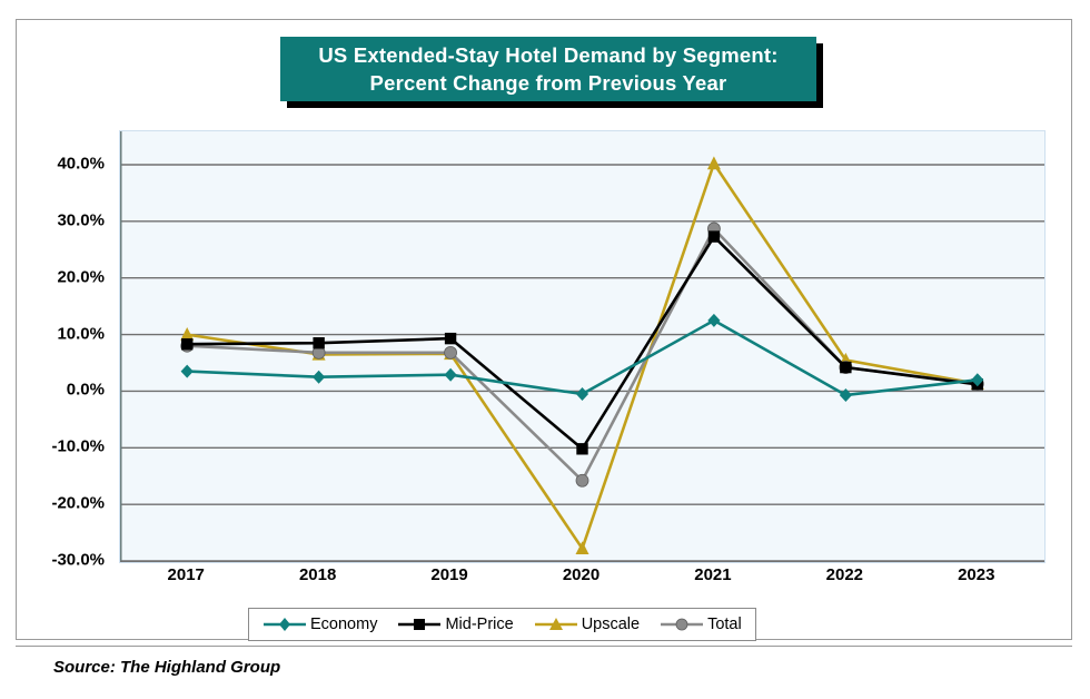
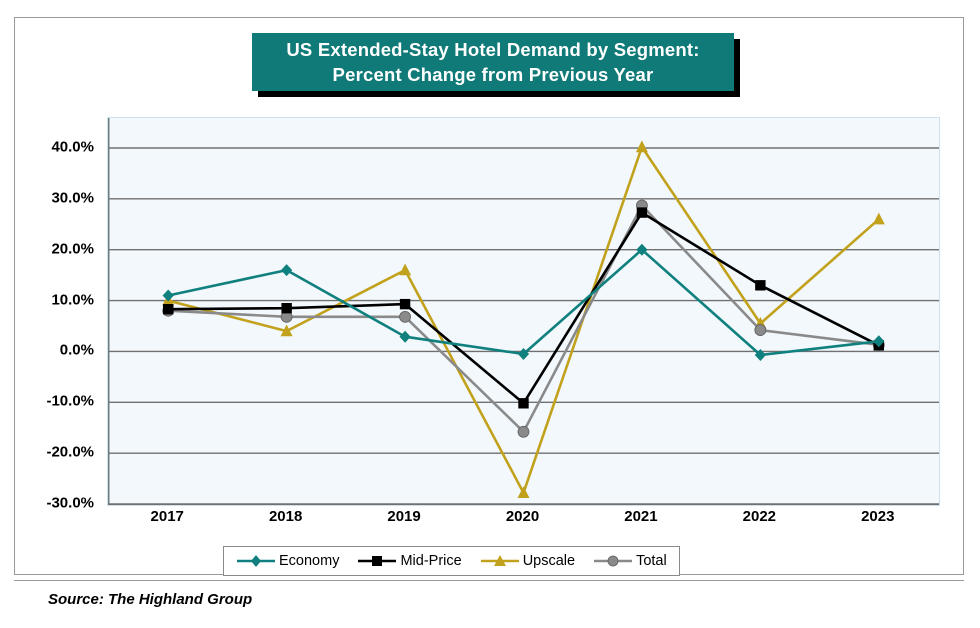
Economy/2017: 4% -> 11%
Economy/2018: 2% -> 16%
Upscale/2018: 6% -> 4%
Upscale/2019: 7% -> 16%
Economy/2021: 12% -> 20%
Mid-Price/2022: 4% -> 13%
Upscale/2023: 1% -> 26%
